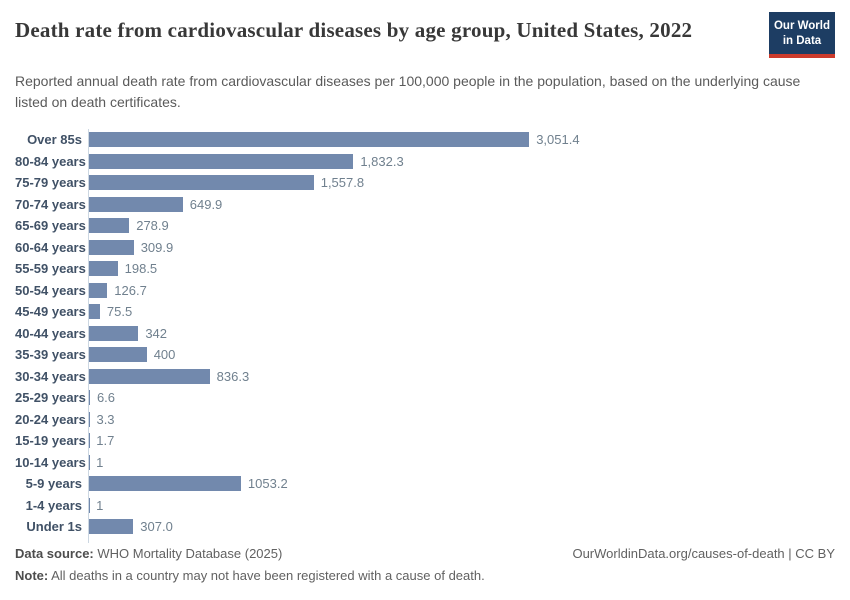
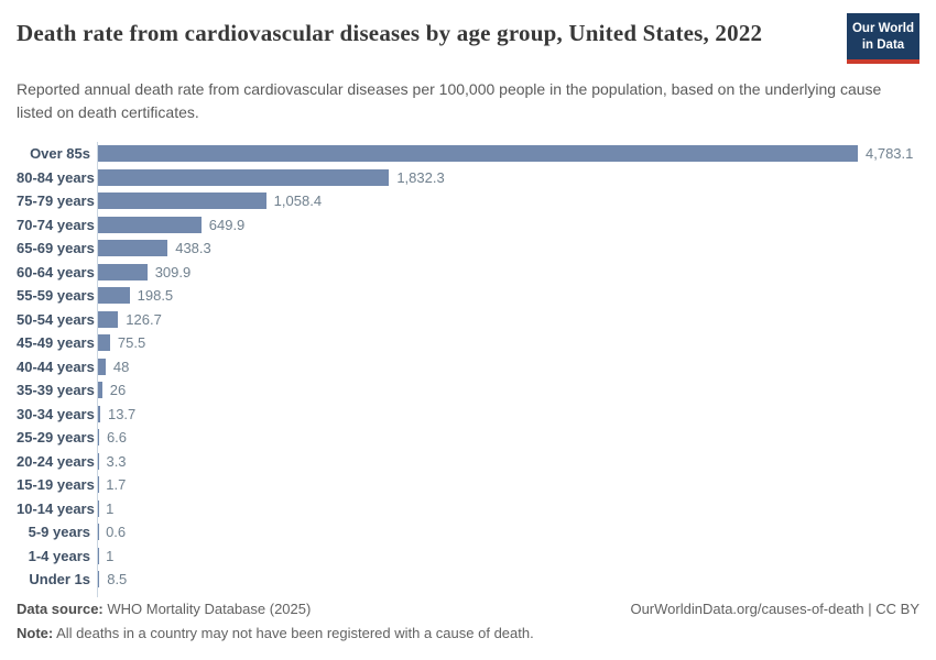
Over 85s: 3,051.4 -> 4,783.1
75-79 years: 1,557.8 -> 1,058.4
65-69 years: 278.9 -> 438.3
40-44 years: 342 -> 48
35-39 years: 400 -> 26
30-34 years: 836.3 -> 13.7
5-9 years: 1053.2 -> 0.6
Under 1s: 307.0 -> 8.5
